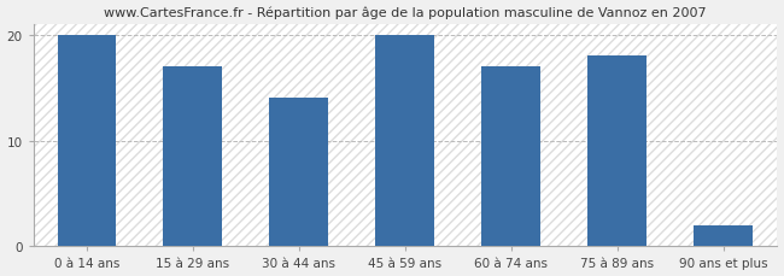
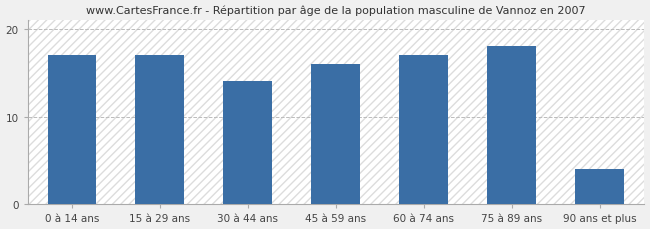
0 à 14 ans: 20 -> 17
45 à 59 ans: 20 -> 16
90 ans et plus: 2 -> 4
